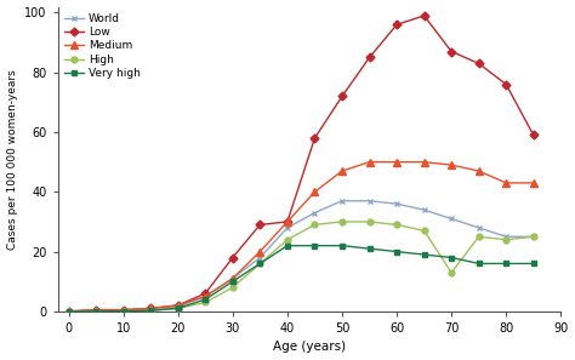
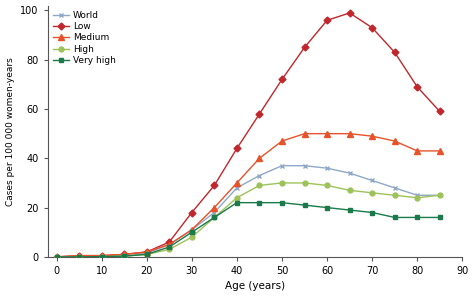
Low/40: 30.0 -> 44.0
Low/70: 87.0 -> 93.0
High/70: 13.0 -> 26.0
Low/80: 76.0 -> 69.0
